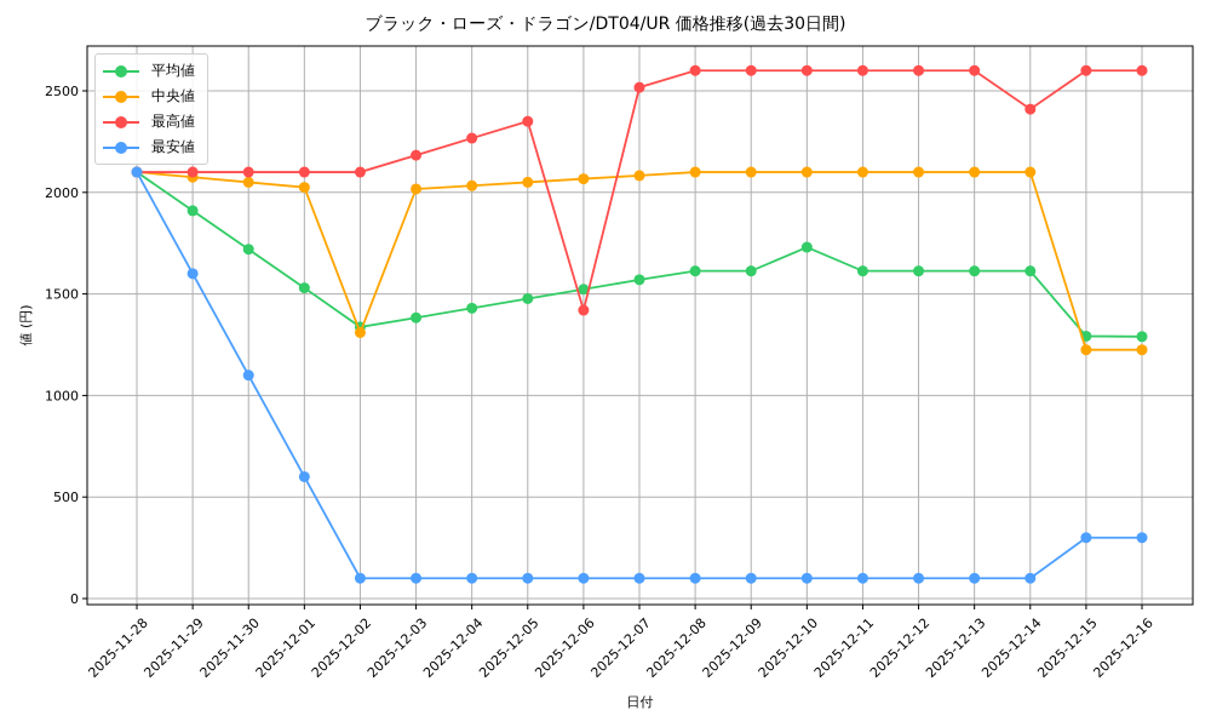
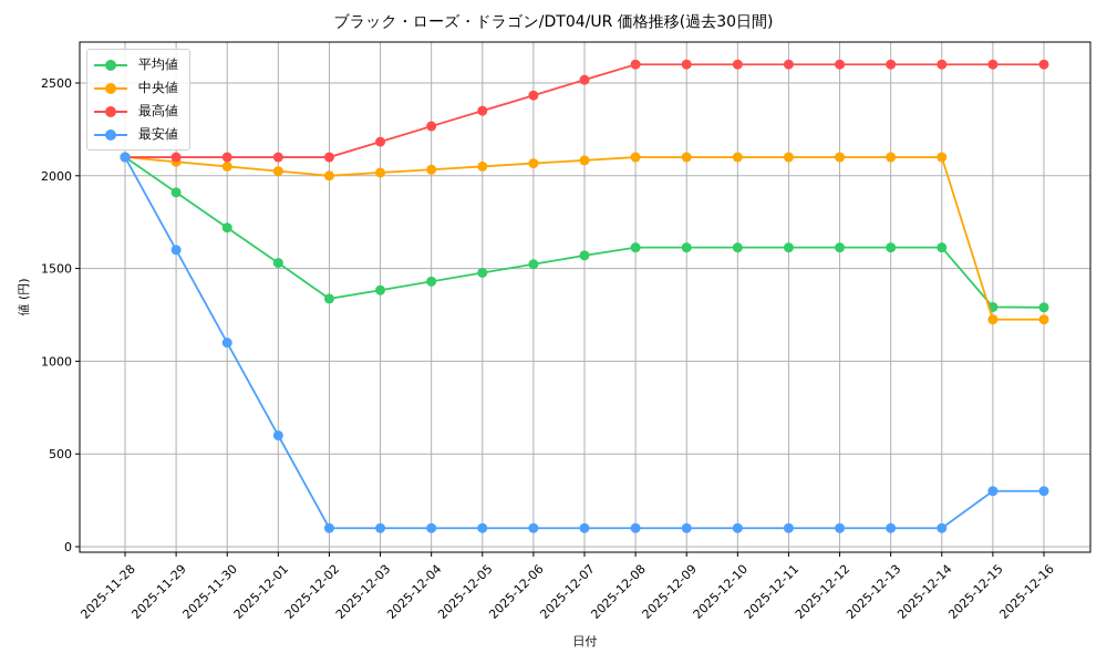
中央値/2025-12-02: 1310 -> 2000
最高値/2025-12-06: 1420 -> 2430
平均値/2025-12-10: 1730 -> 1610
最高値/2025-12-14: 2410 -> 2600
